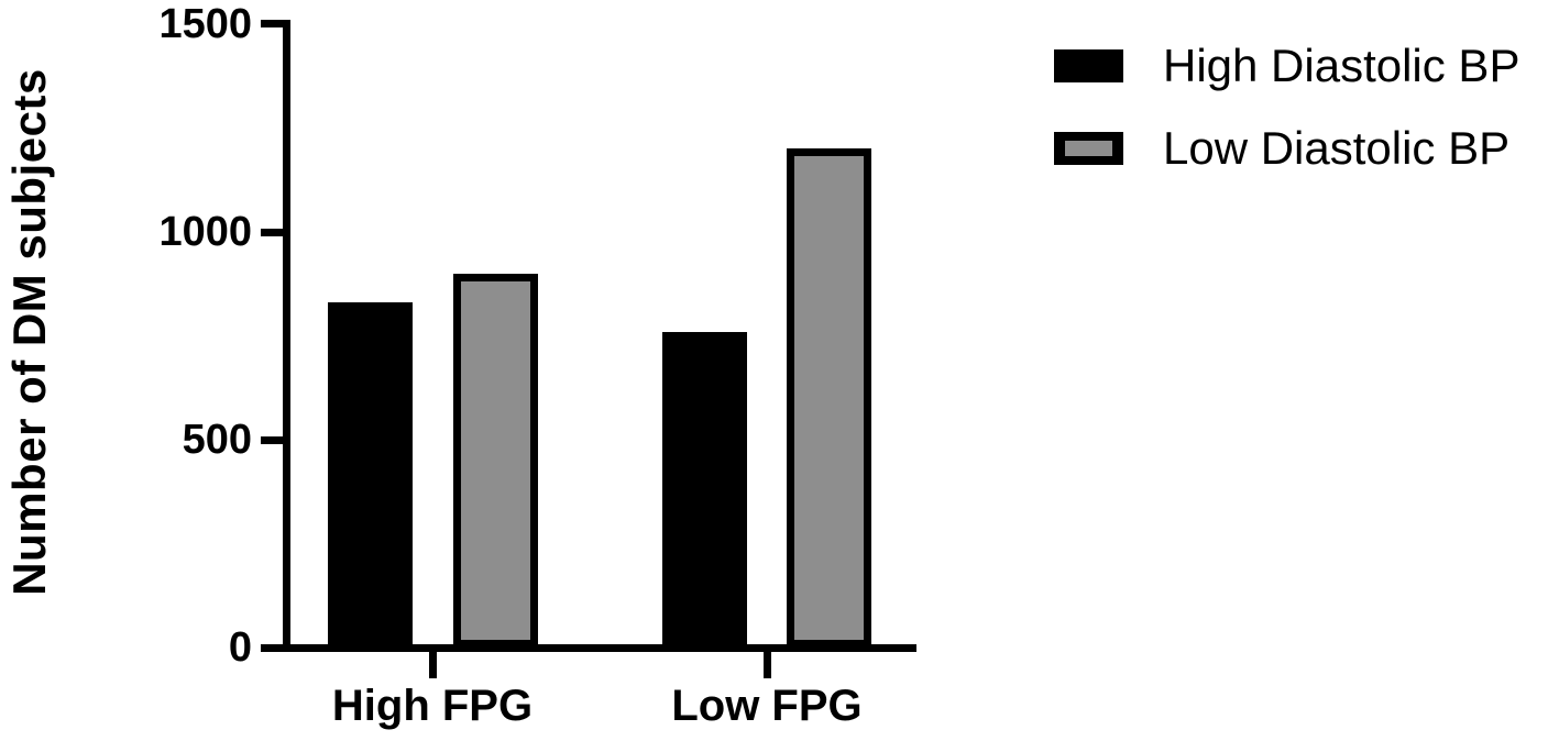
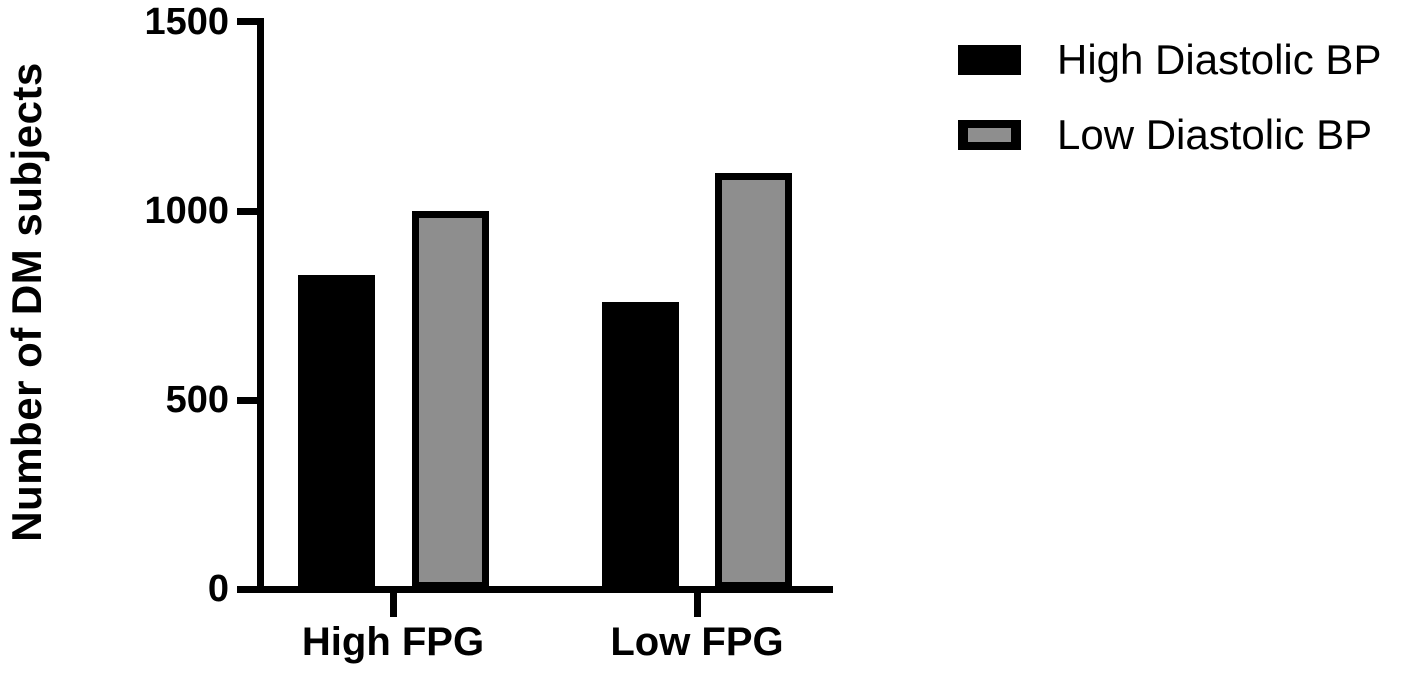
Low Diastolic BP/High FPG: 900 -> 1000
Low Diastolic BP/Low FPG: 1200 -> 1100
